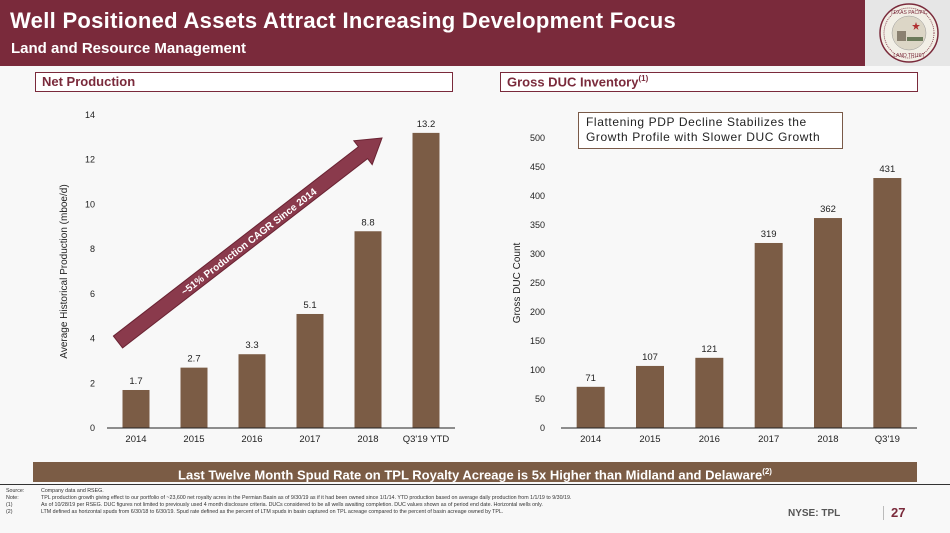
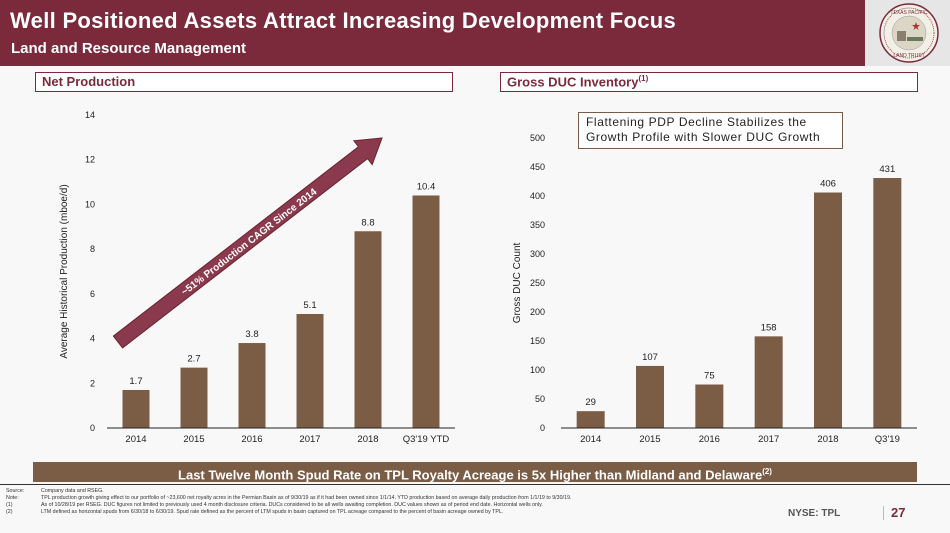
Net Production/2016: 3.3 -> 3.8
Net Production/Q3'19 YTD: 13.2 -> 10.4
Gross DUC Inventory/2014: 71 -> 29
Gross DUC Inventory/2016: 121 -> 75
Gross DUC Inventory/2017: 319 -> 158
Gross DUC Inventory/2018: 362 -> 406
